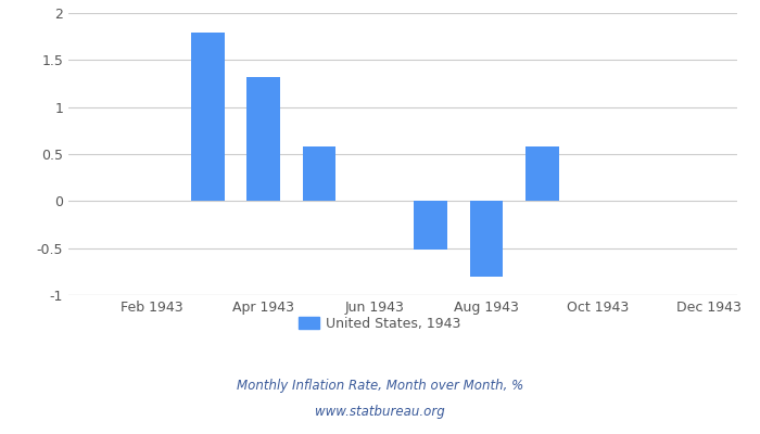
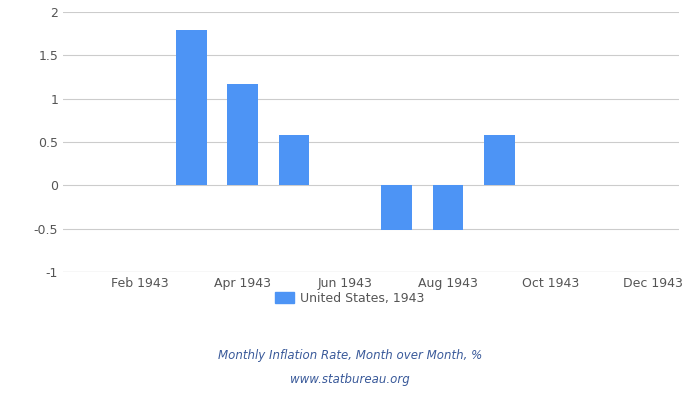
Apr 1943: 1.32 -> 1.17
Aug 1943: -0.80 -> -0.52
